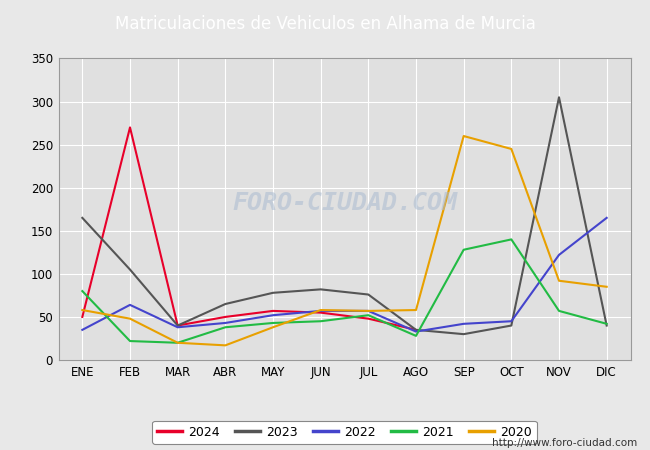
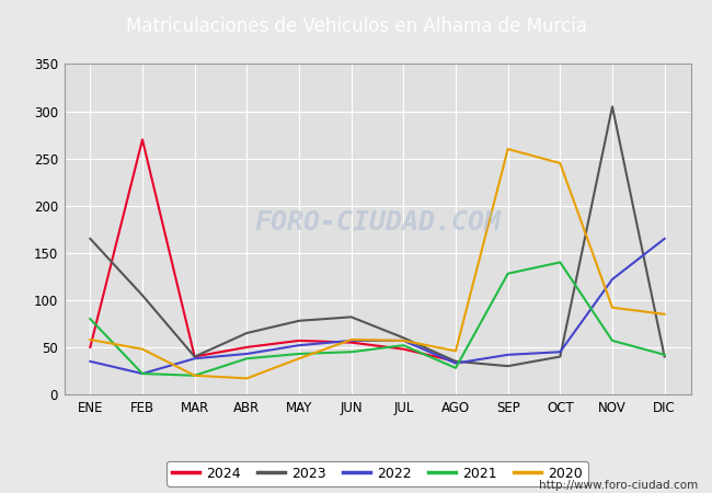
2022/FEB: 64 -> 22
2023/JUL: 76 -> 60
2020/AGO: 58 -> 46
